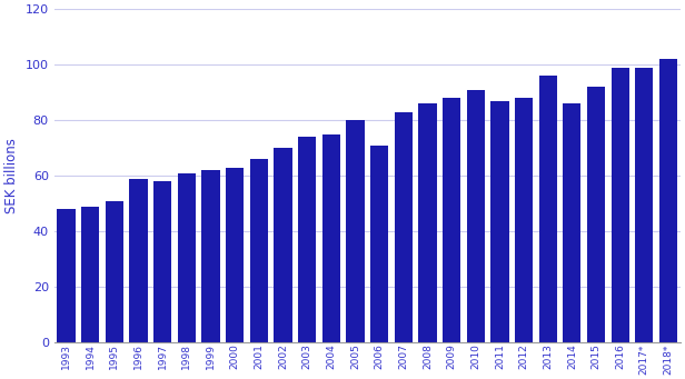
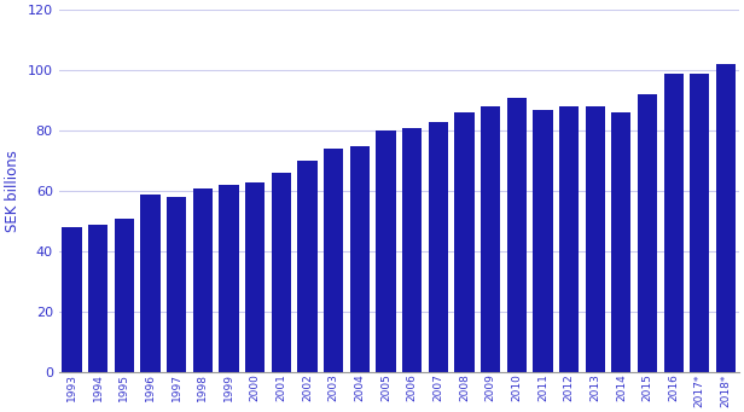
2006: 71 -> 81
2013: 96 -> 88
